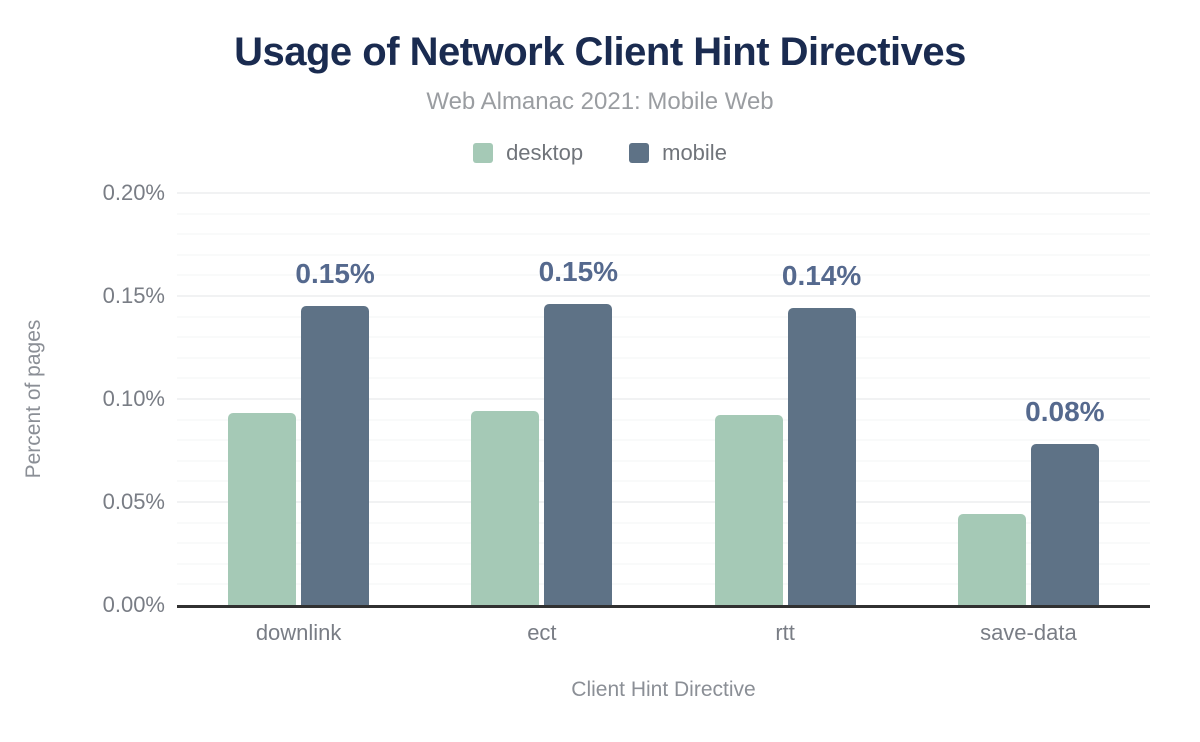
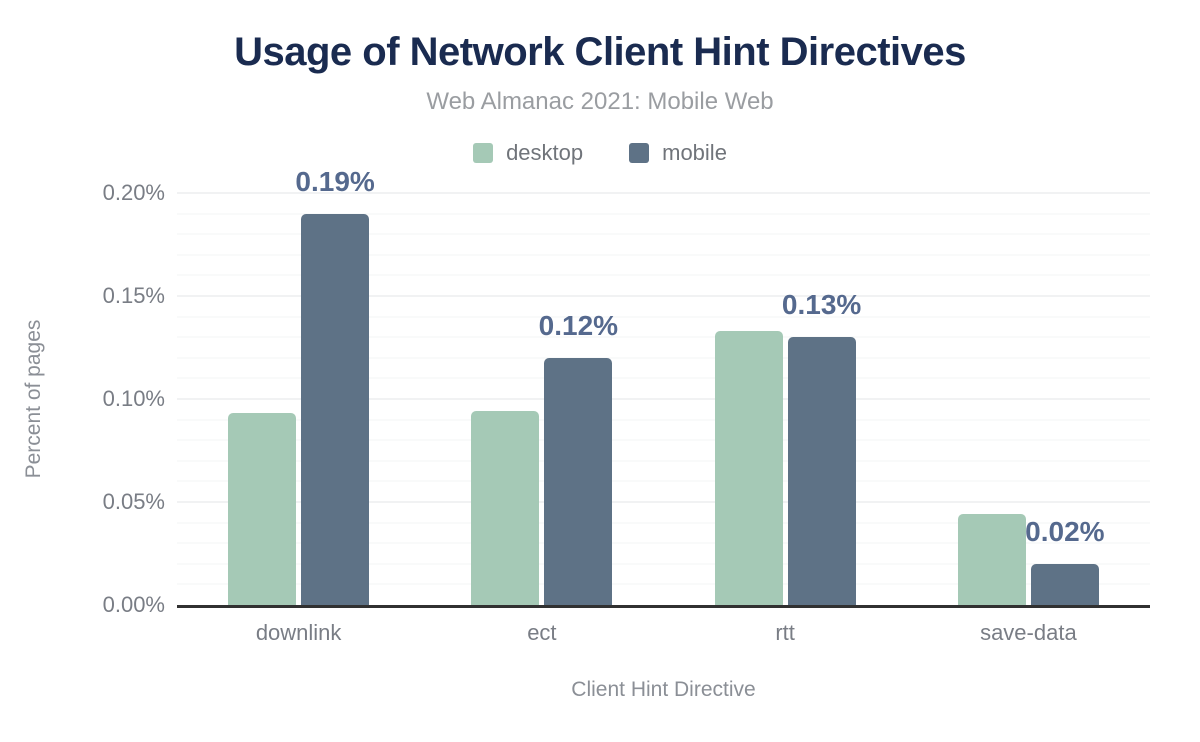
mobile/downlink: 0.15% -> 0.19%
mobile/ect: 0.15% -> 0.12%
desktop/rtt: 0.092% -> 0.133%
mobile/rtt: 0.14% -> 0.13%
mobile/save-data: 0.08% -> 0.02%
